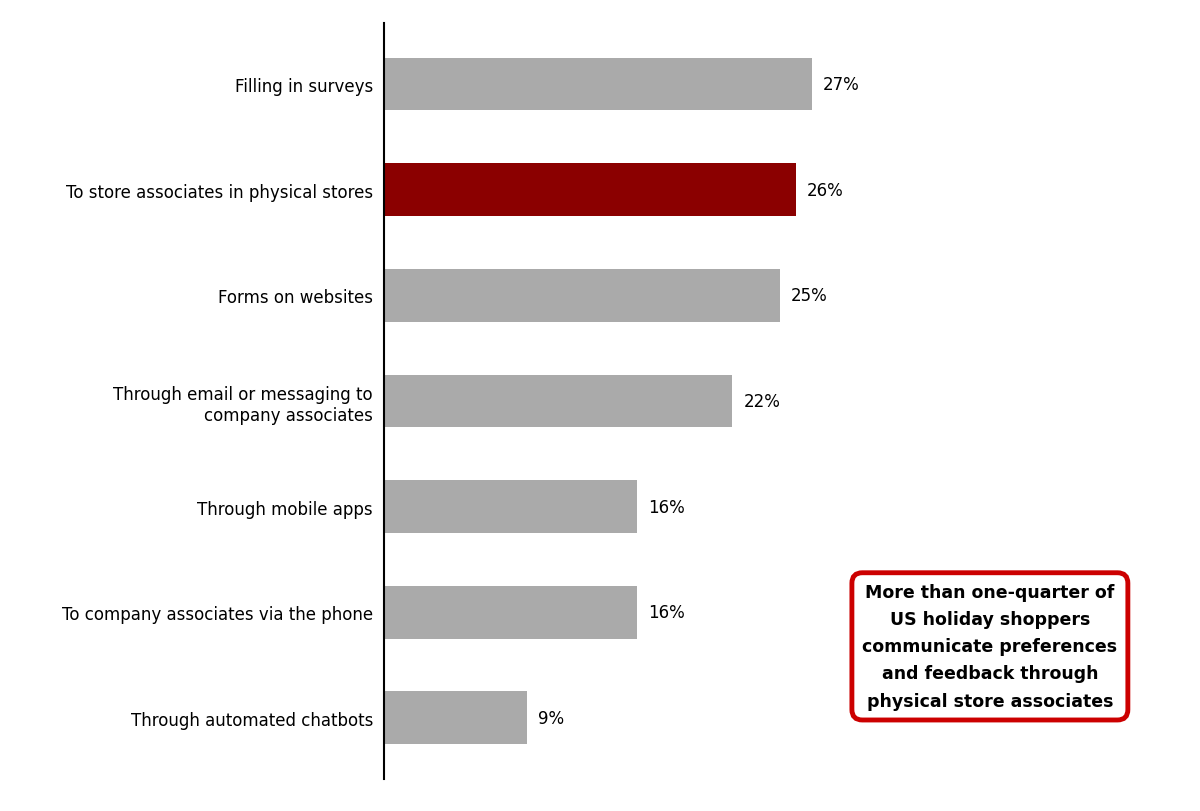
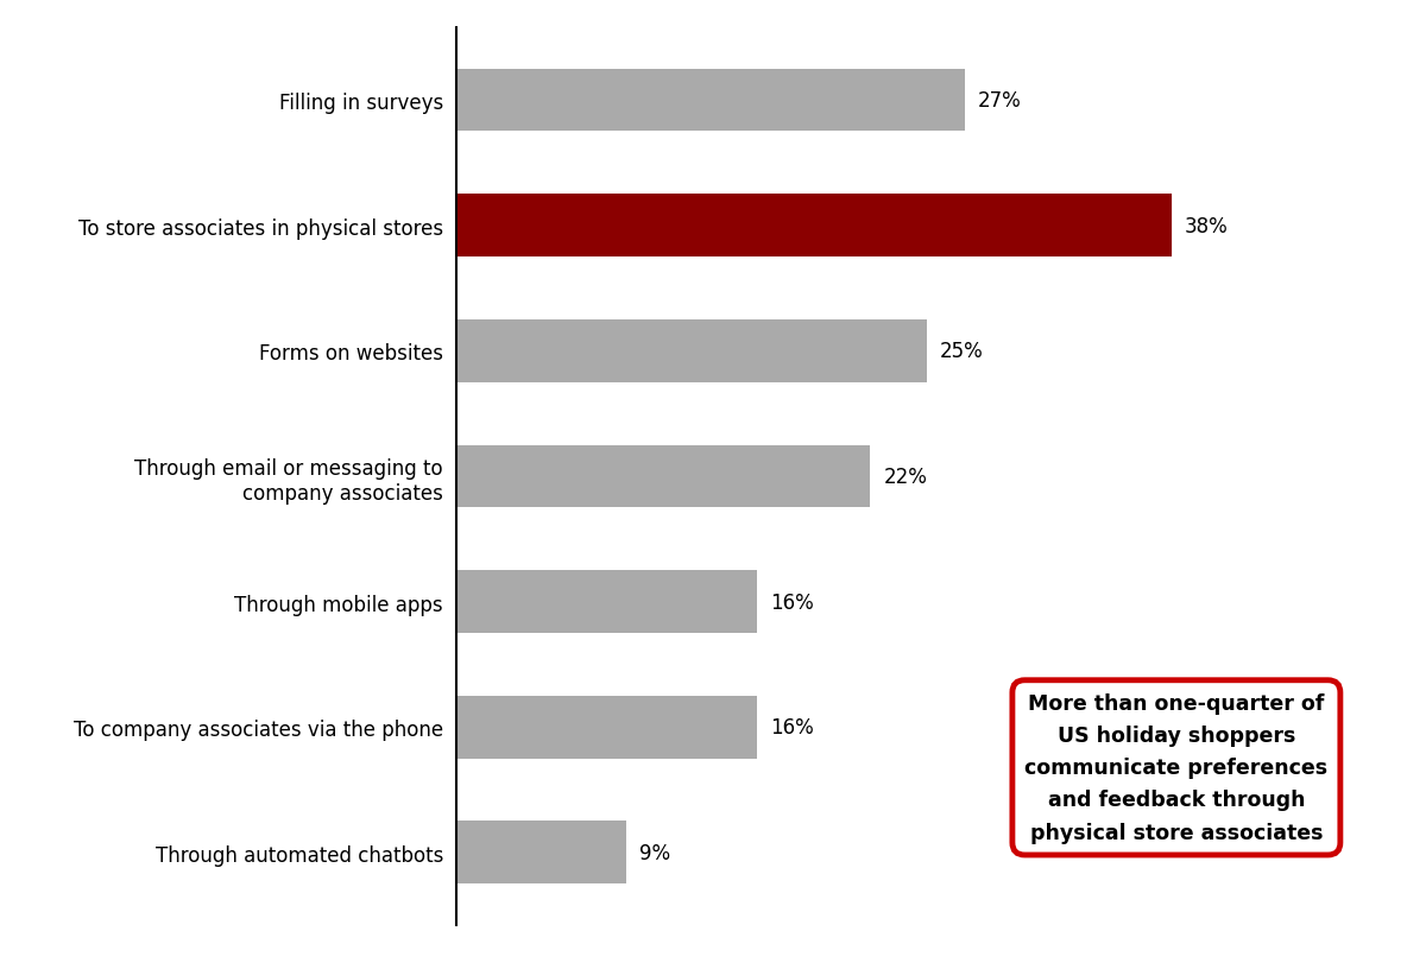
To store associates in physical stores: 26% -> 38%
